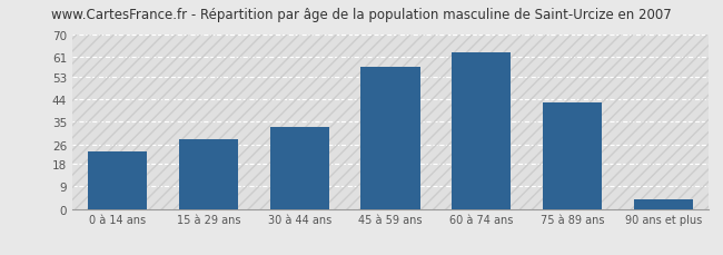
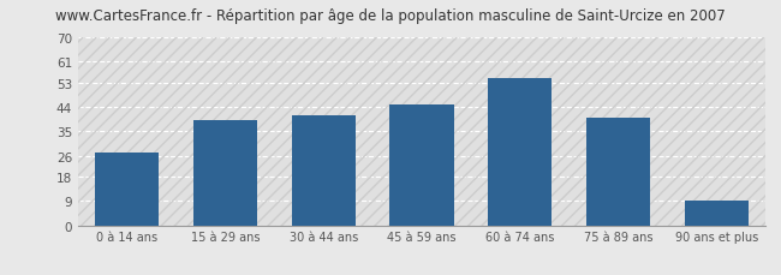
0 à 14 ans: 23 -> 27
15 à 29 ans: 28 -> 39
30 à 44 ans: 33 -> 41
45 à 59 ans: 57 -> 45
60 à 74 ans: 63 -> 55
75 à 89 ans: 43 -> 40
90 ans et plus: 4 -> 9
